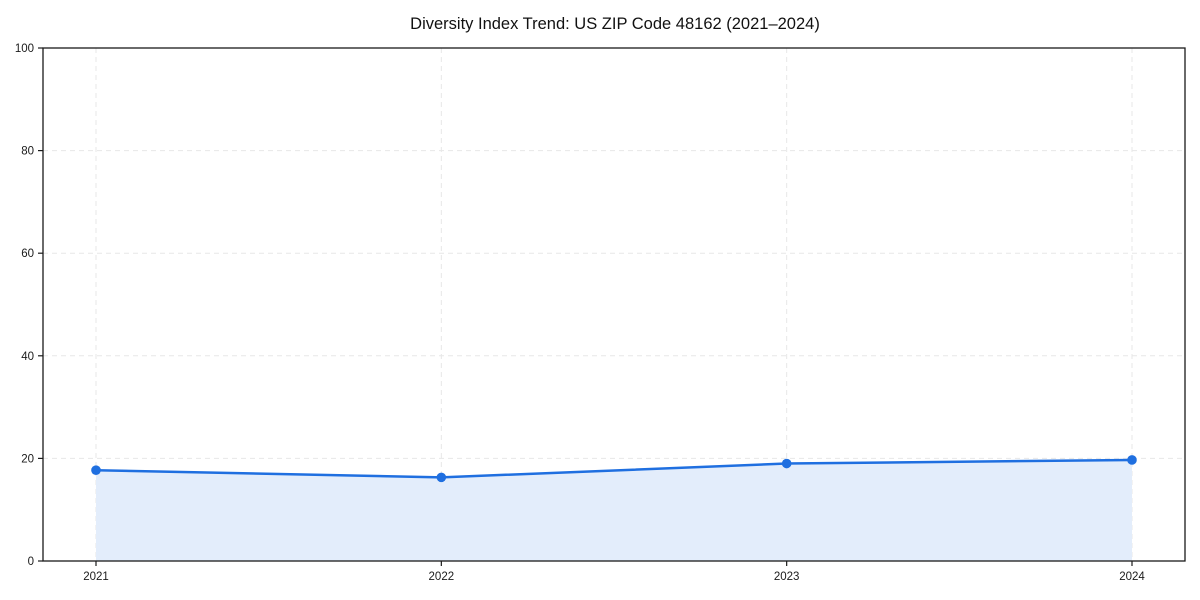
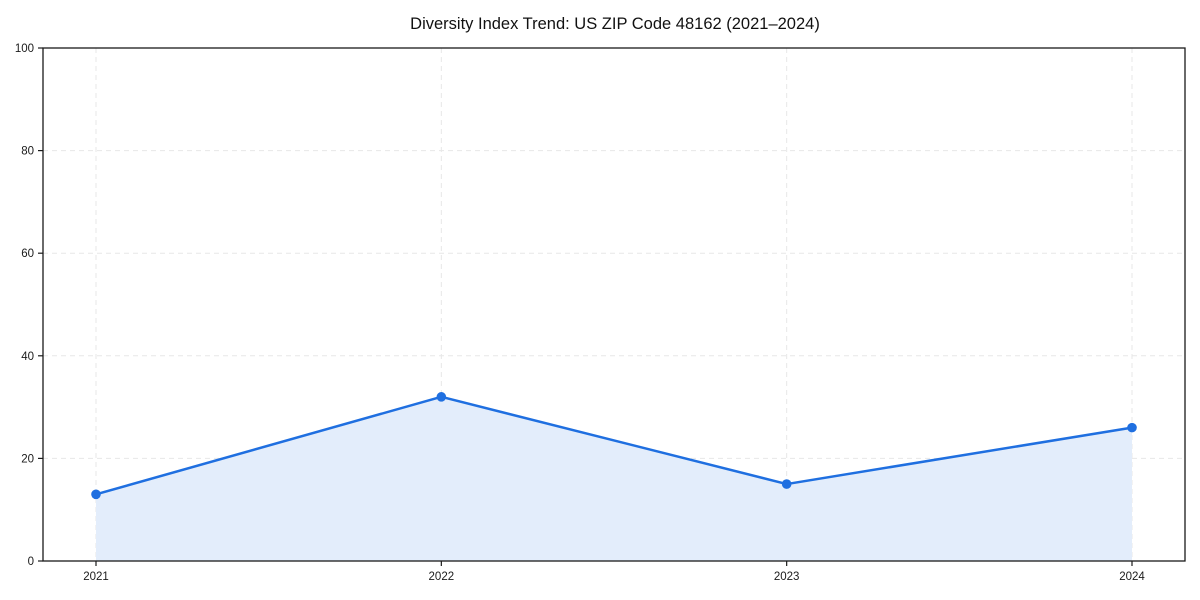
2021: 18 -> 13
2022: 16 -> 32
2023: 19 -> 15
2024: 20 -> 26
